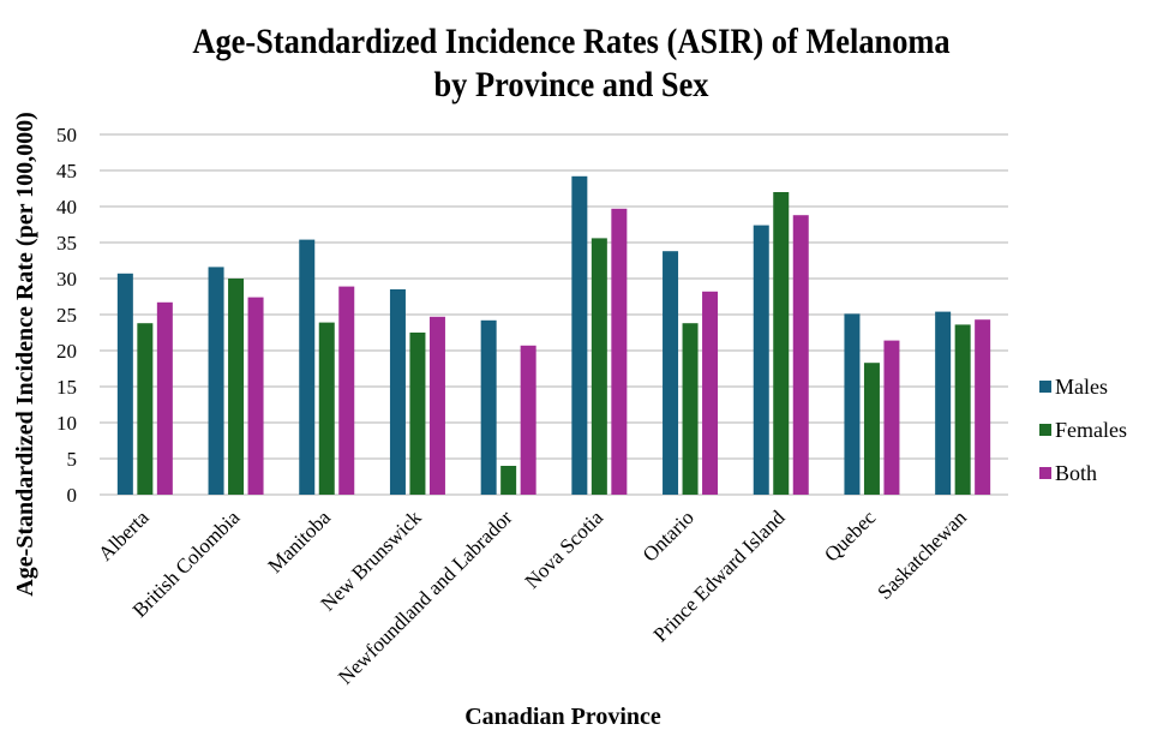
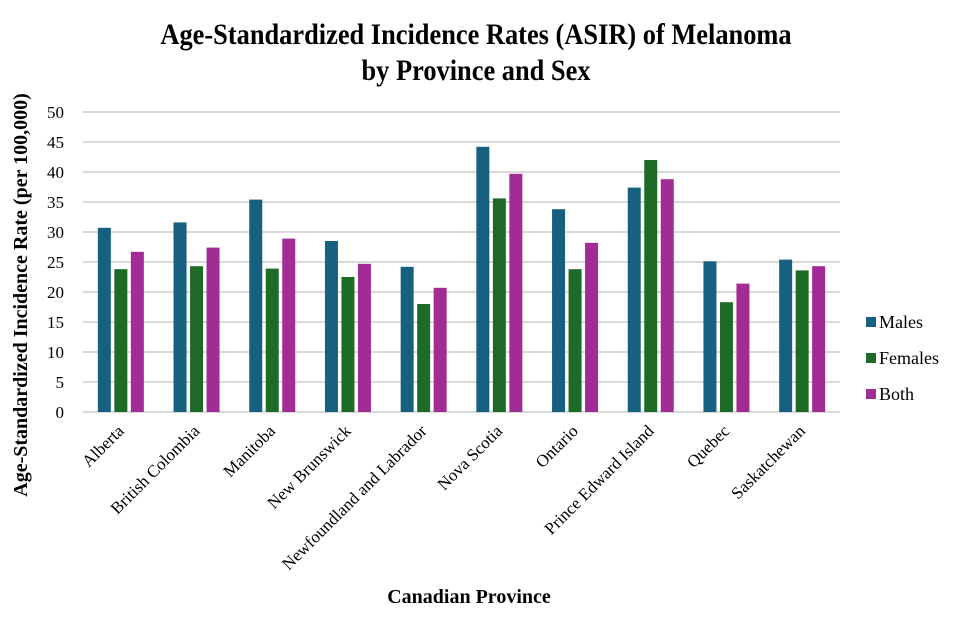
Females/British Colombia: 30 -> 24
Females/Newfoundland and Labrador: 4 -> 18
